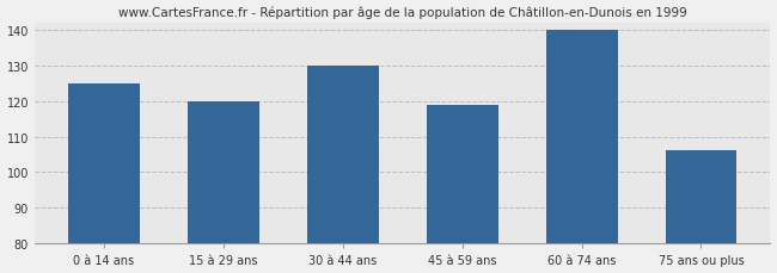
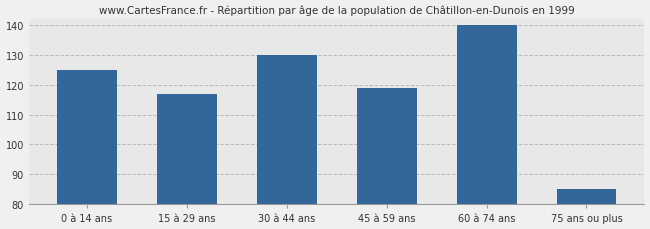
15 à 29 ans: 120 -> 117
75 ans ou plus: 106 -> 85
